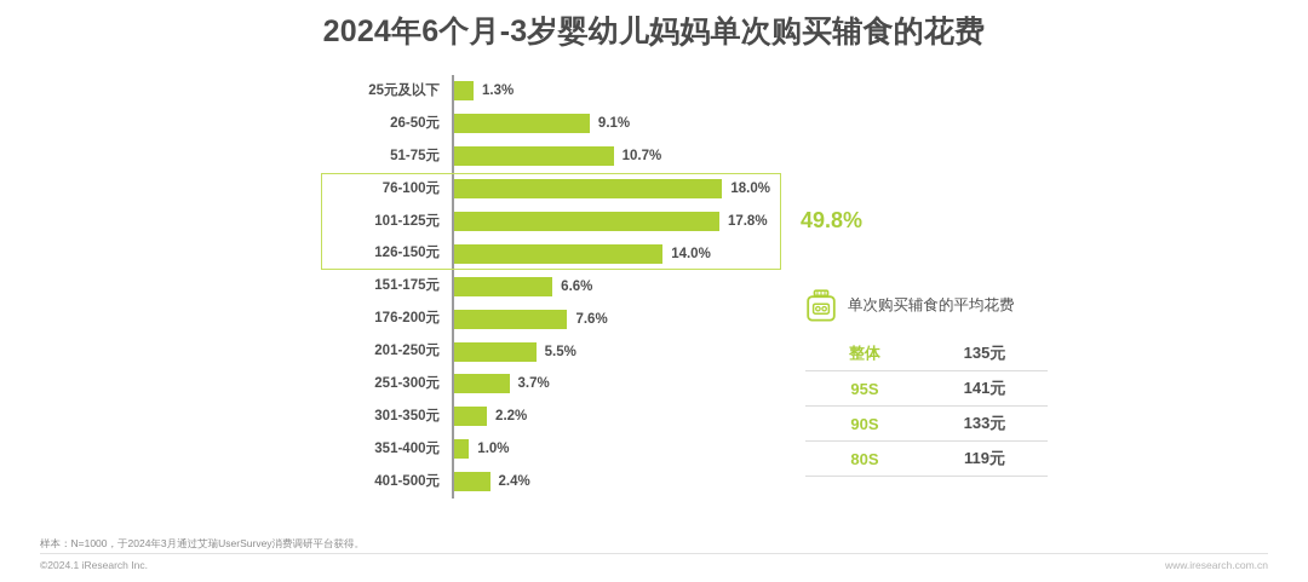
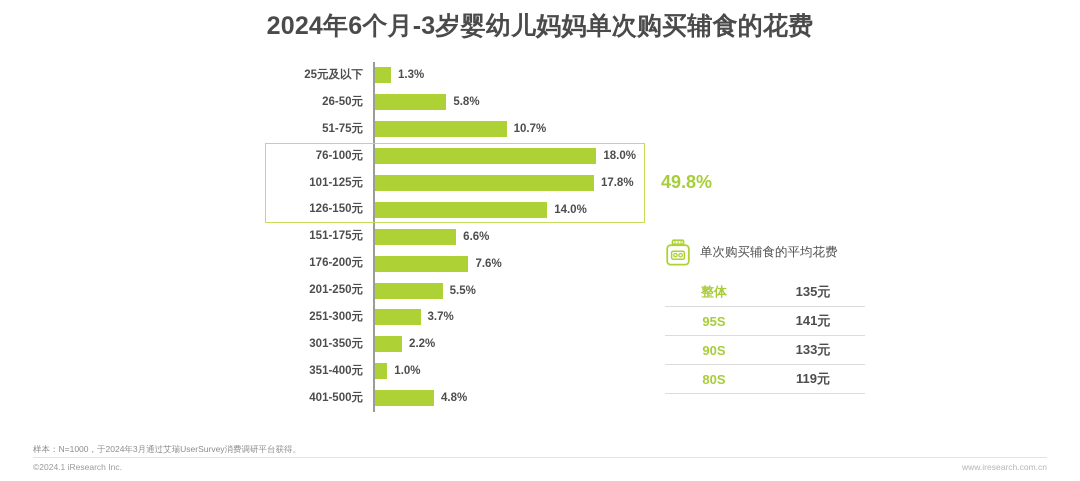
26-50元: 9.1% -> 5.8%
401-500元: 2.4% -> 4.8%
